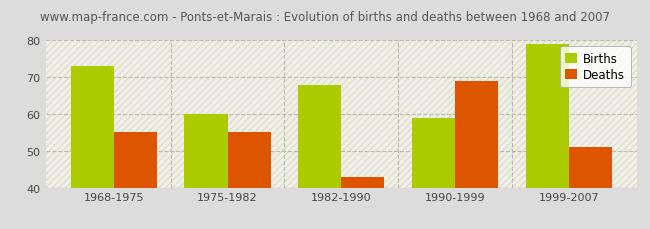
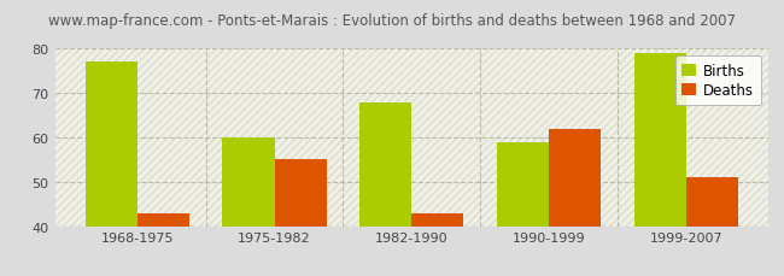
Births/1968-1975: 73 -> 77
Deaths/1968-1975: 55 -> 43
Deaths/1990-1999: 69 -> 62
